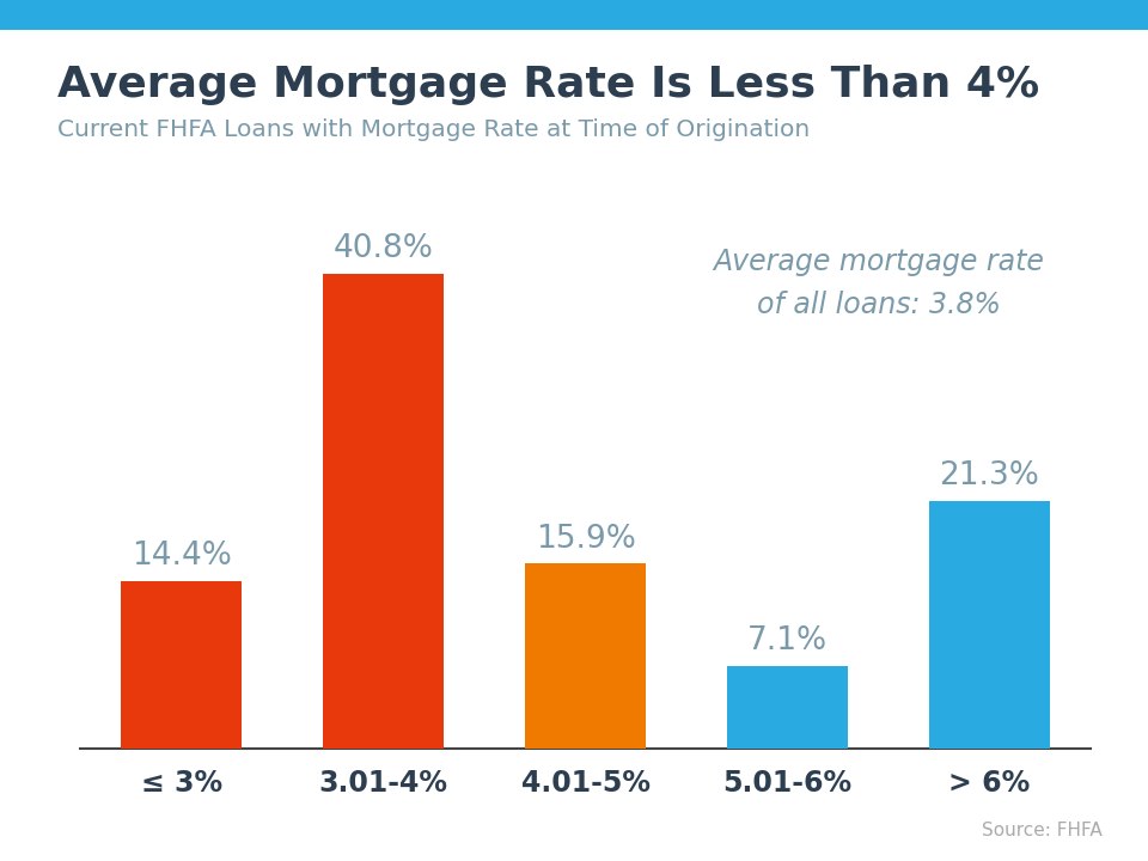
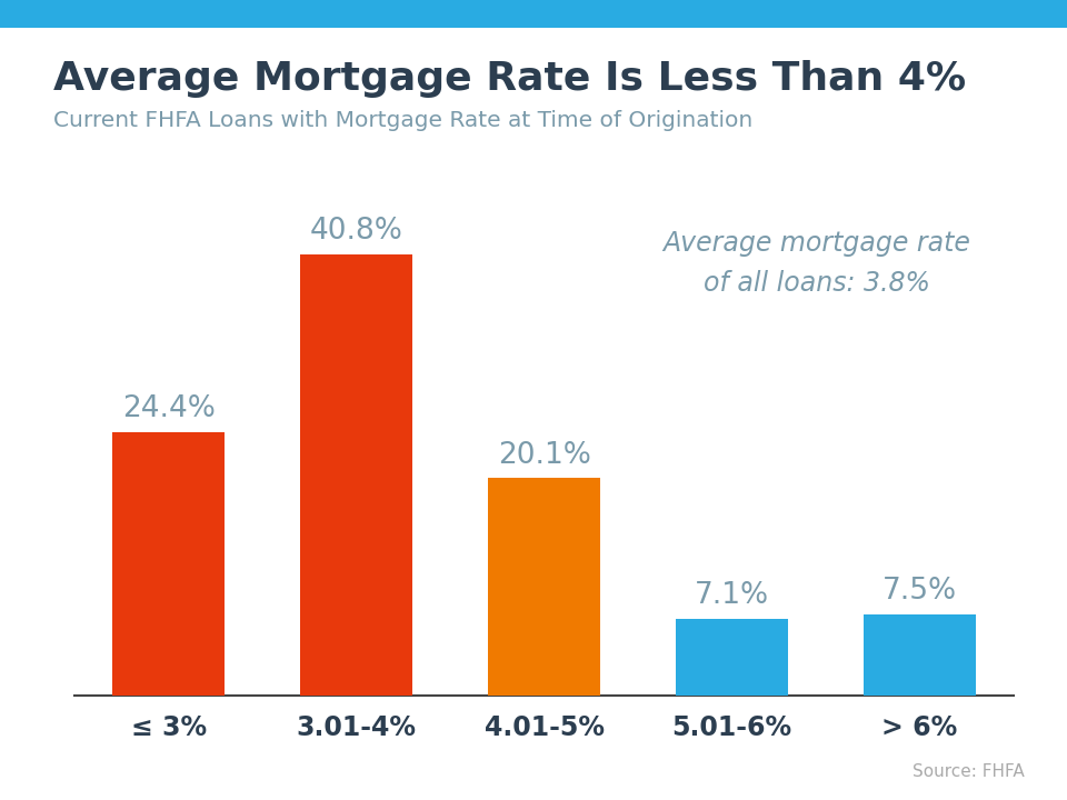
≤ 3%: 14.4% -> 24.4%
4.01-5%: 15.9% -> 20.1%
> 6%: 21.3% -> 7.5%
